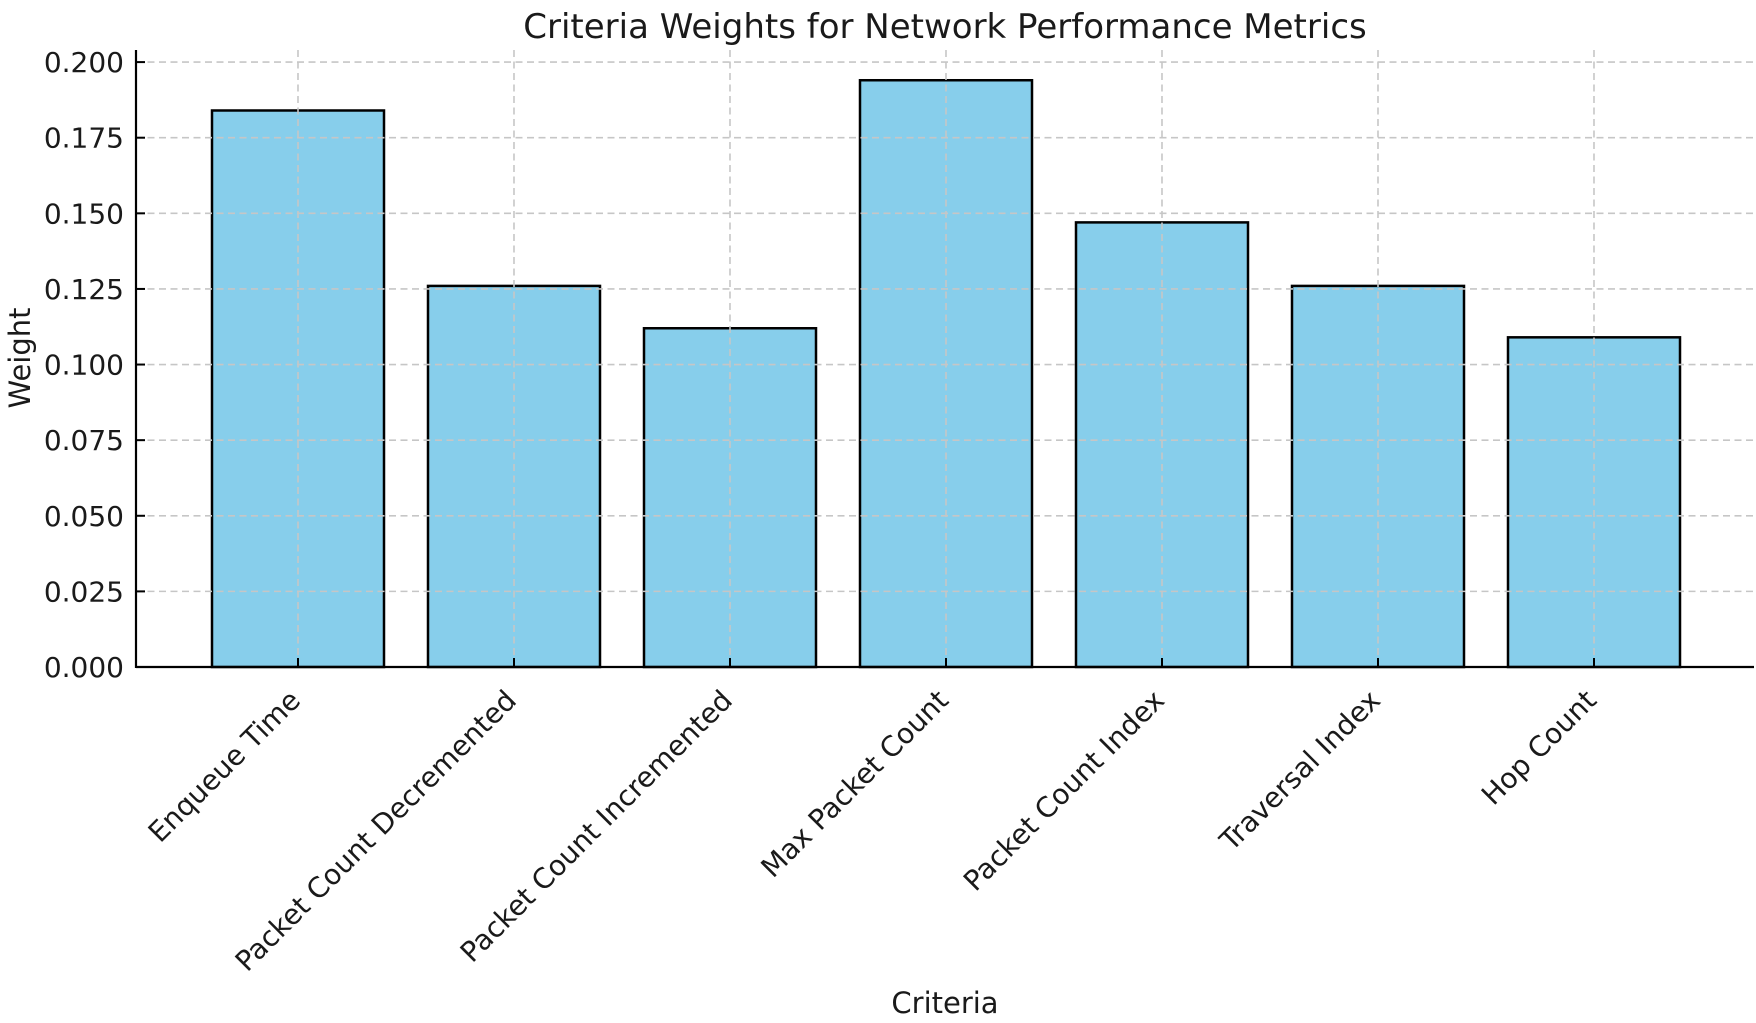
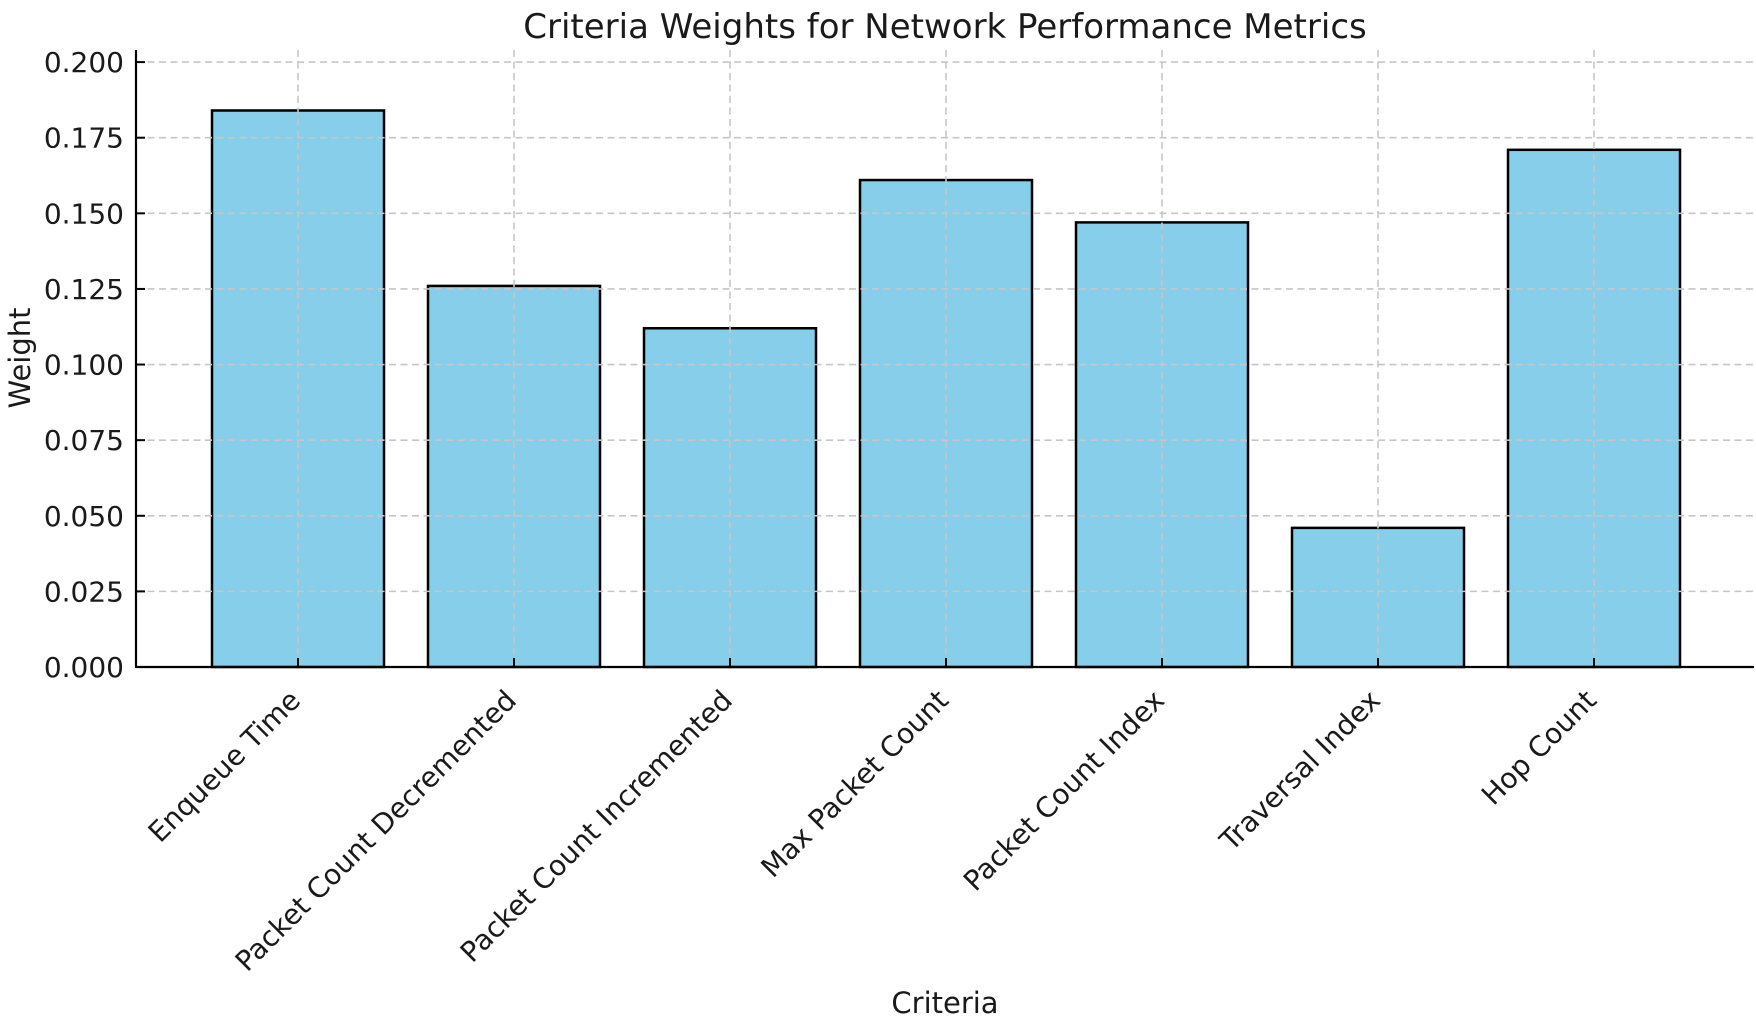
Max Packet Count: 0.194 -> 0.161
Traversal Index: 0.126 -> 0.046
Hop Count: 0.109 -> 0.171
